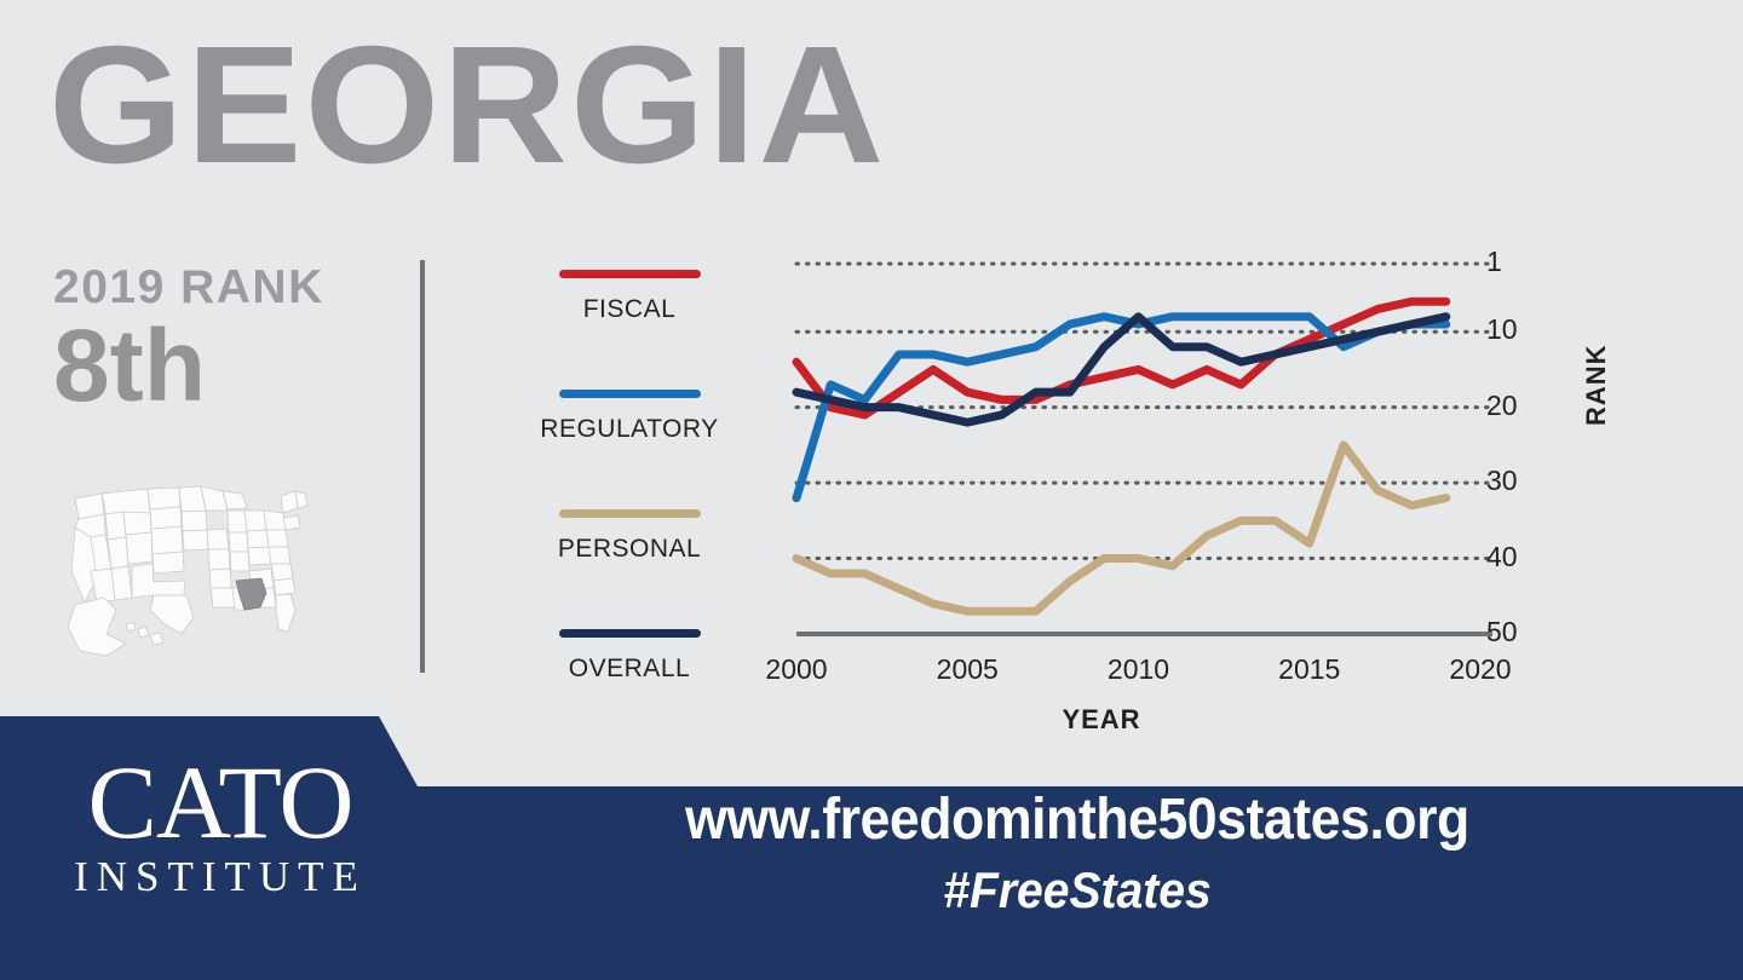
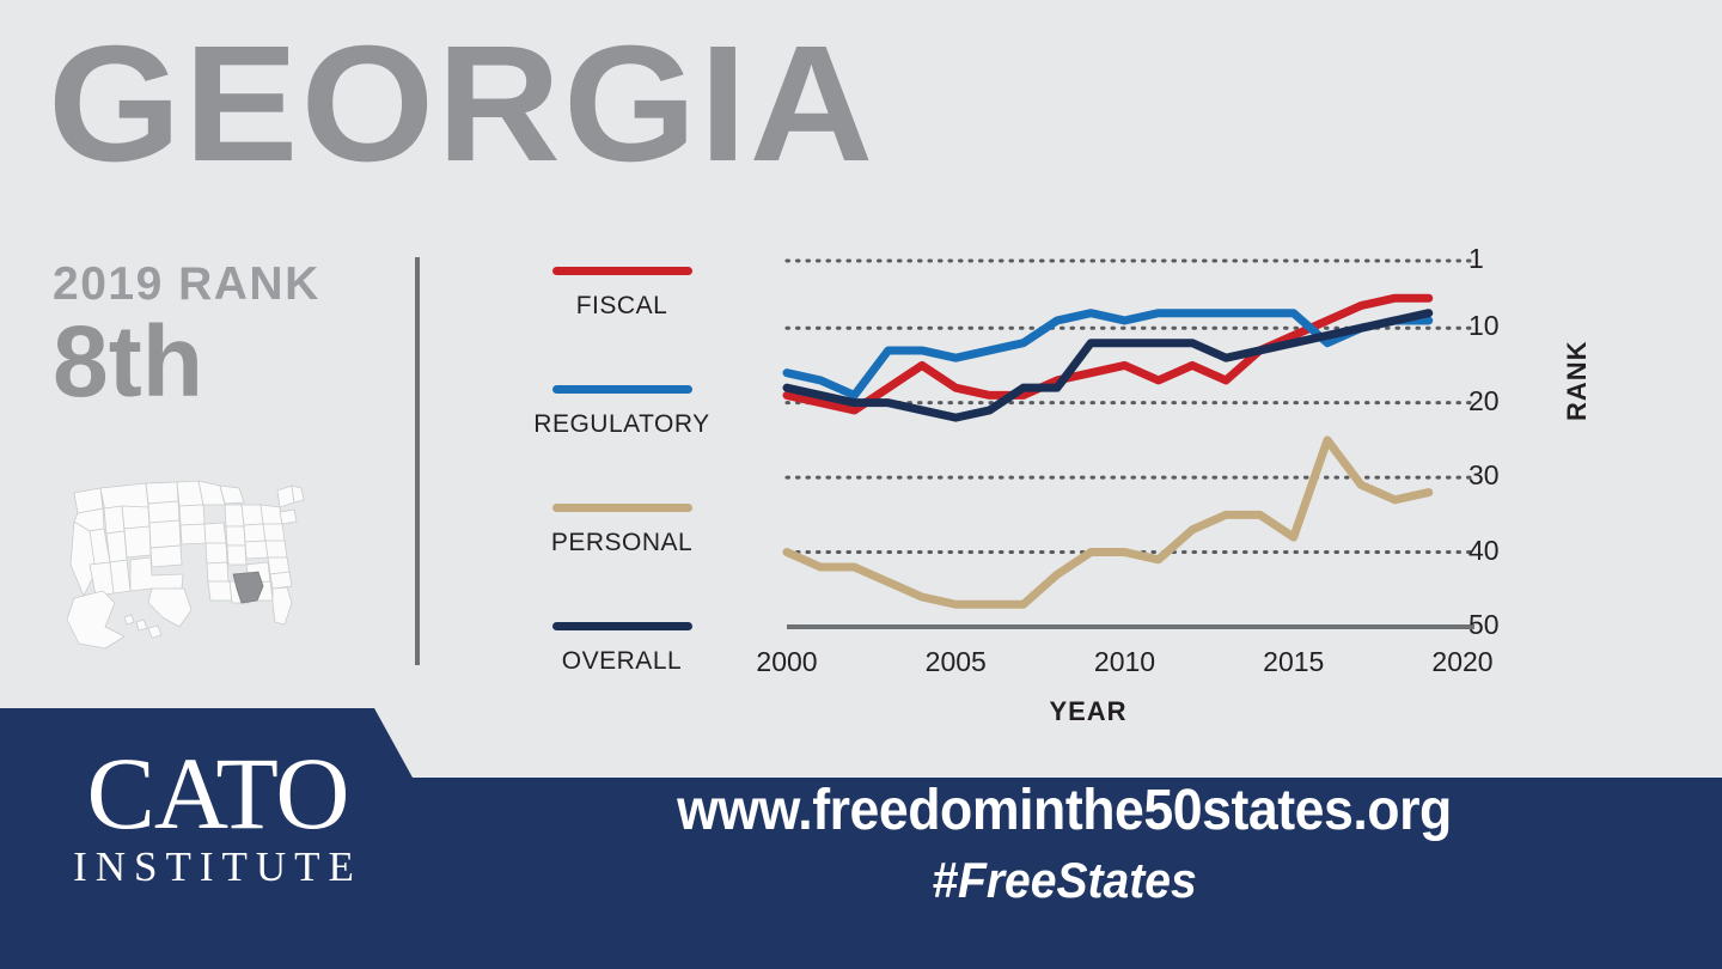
FISCAL/2000: 14 -> 19
REGULATORY/2000: 32 -> 16
OVERALL/2010: 8 -> 12
